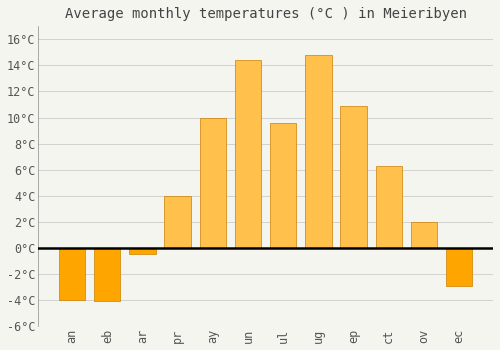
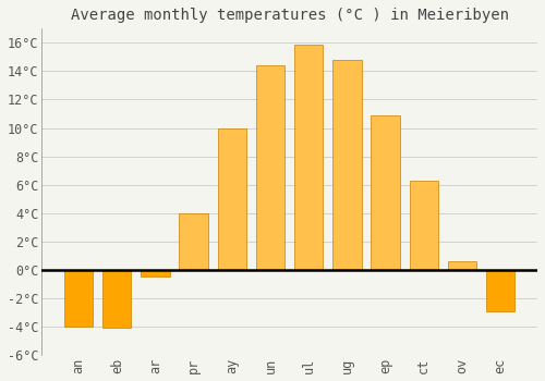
ul: 9.6°C -> 15.9°C
ov: 2.0°C -> 0.6°C
